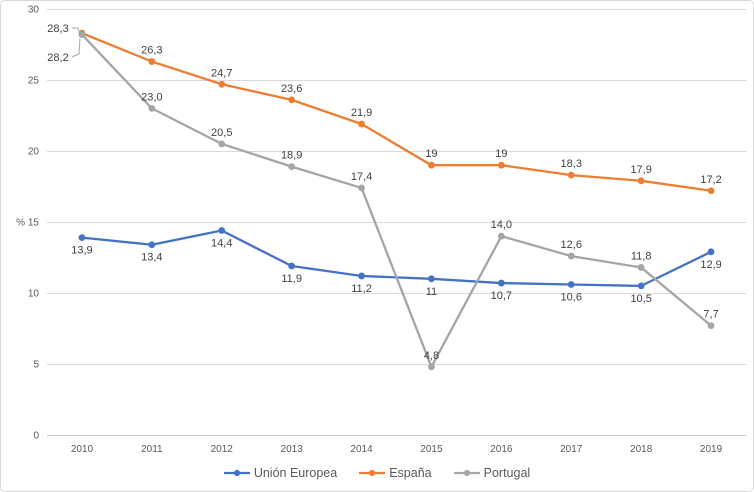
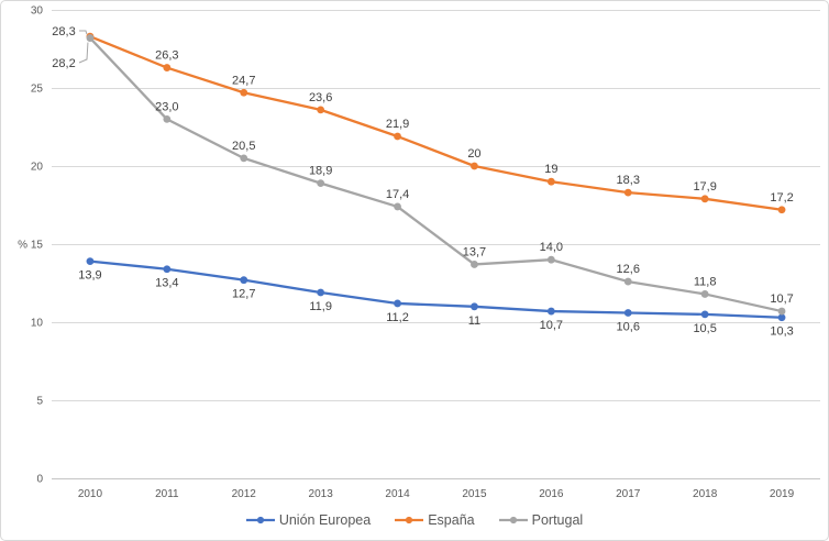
Unión Europea/2012: 14,4 -> 12,7
España/2015: 19 -> 20
Portugal/2015: 4,8 -> 13,7
Unión Europea/2019: 12,9 -> 10,3
Portugal/2019: 7,7 -> 10,7
